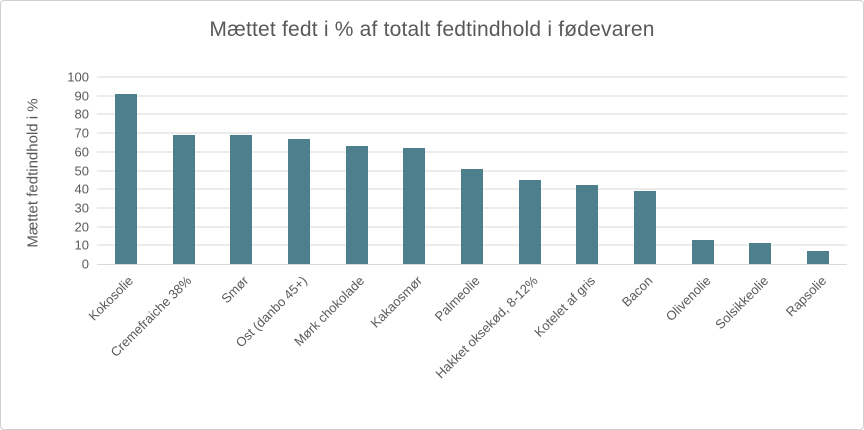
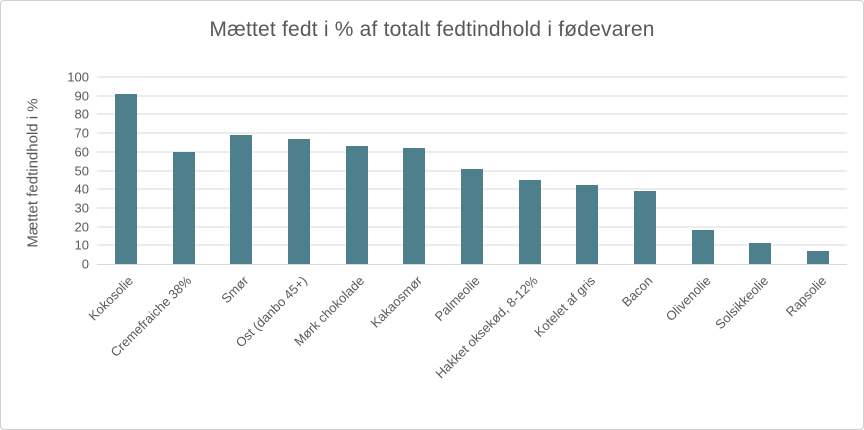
Cremefraiche 38%: 69 -> 60
Olivenolie: 13 -> 18
